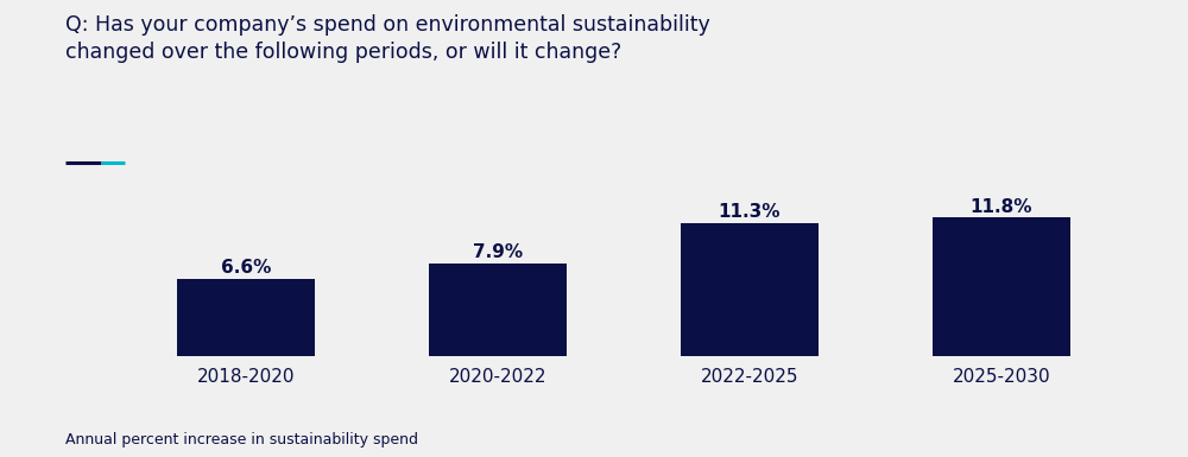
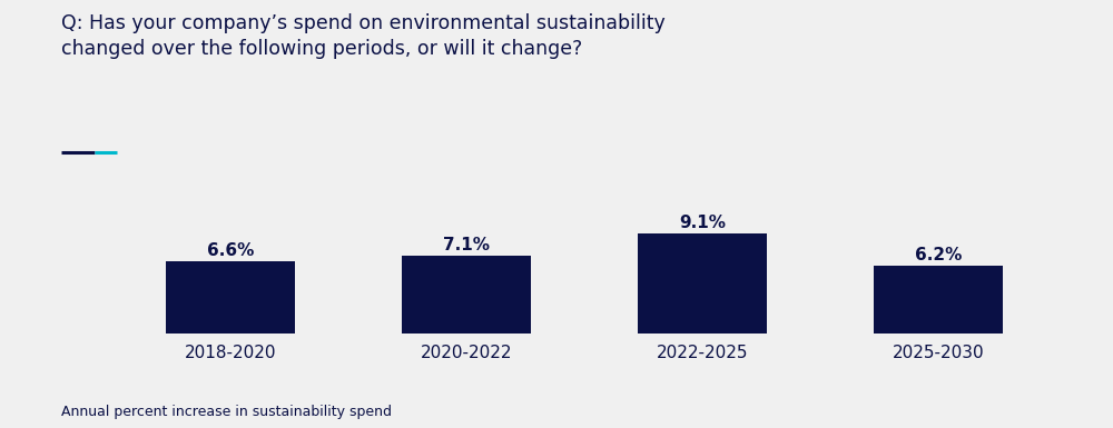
2020-2022: 7.9% -> 7.1%
2022-2025: 11.3% -> 9.1%
2025-2030: 11.8% -> 6.2%
